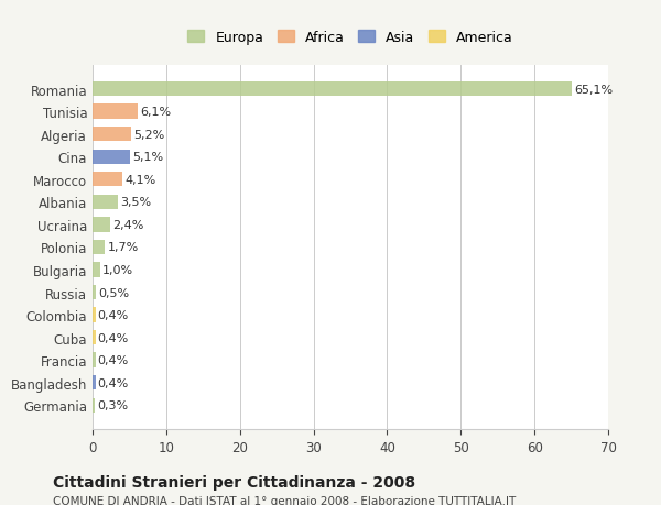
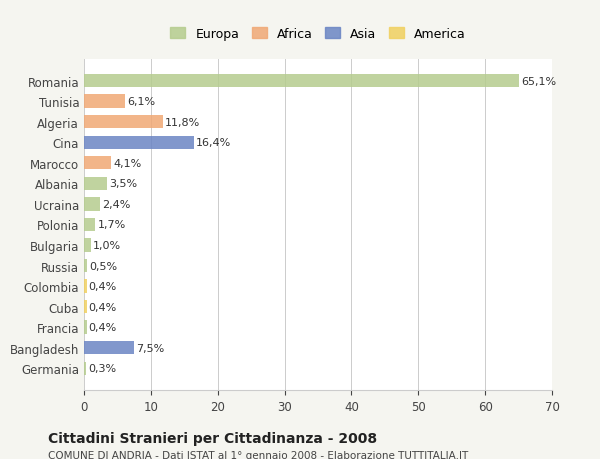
Algeria: 5,2% -> 11,8%
Cina: 5,1% -> 16,4%
Bangladesh: 0,4% -> 7,5%
